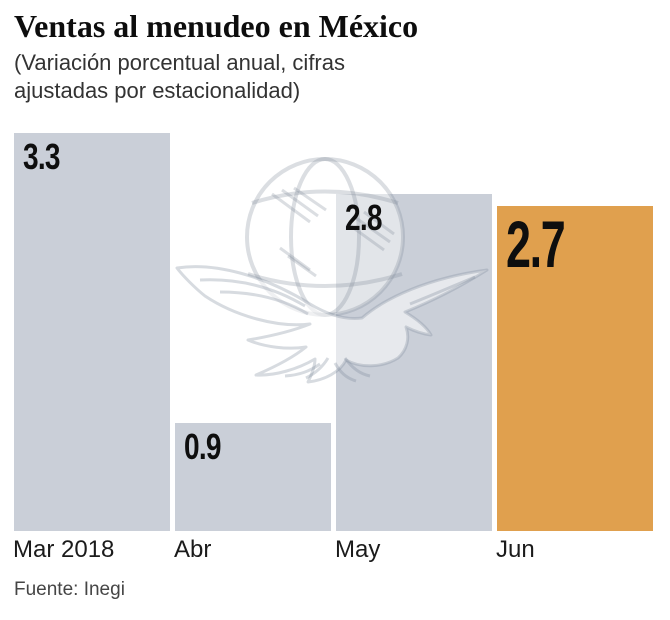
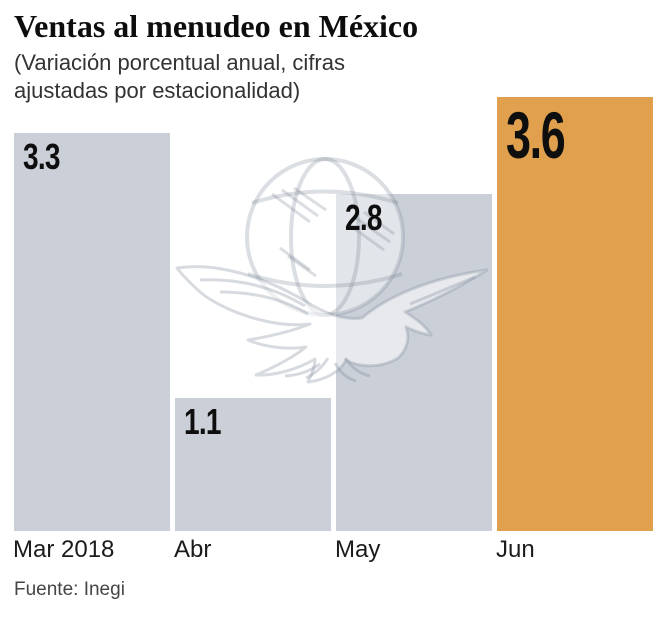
Abr: 0.9 -> 1.1
Jun: 2.7 -> 3.6
